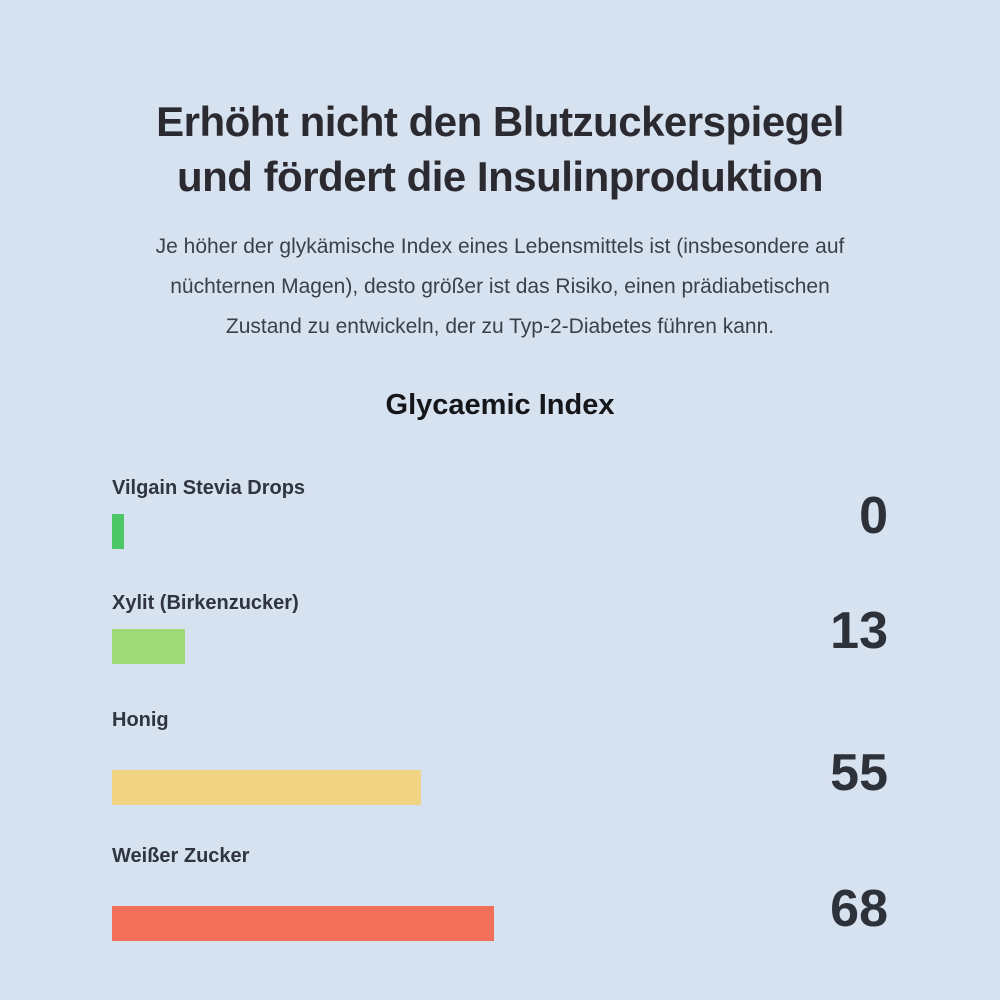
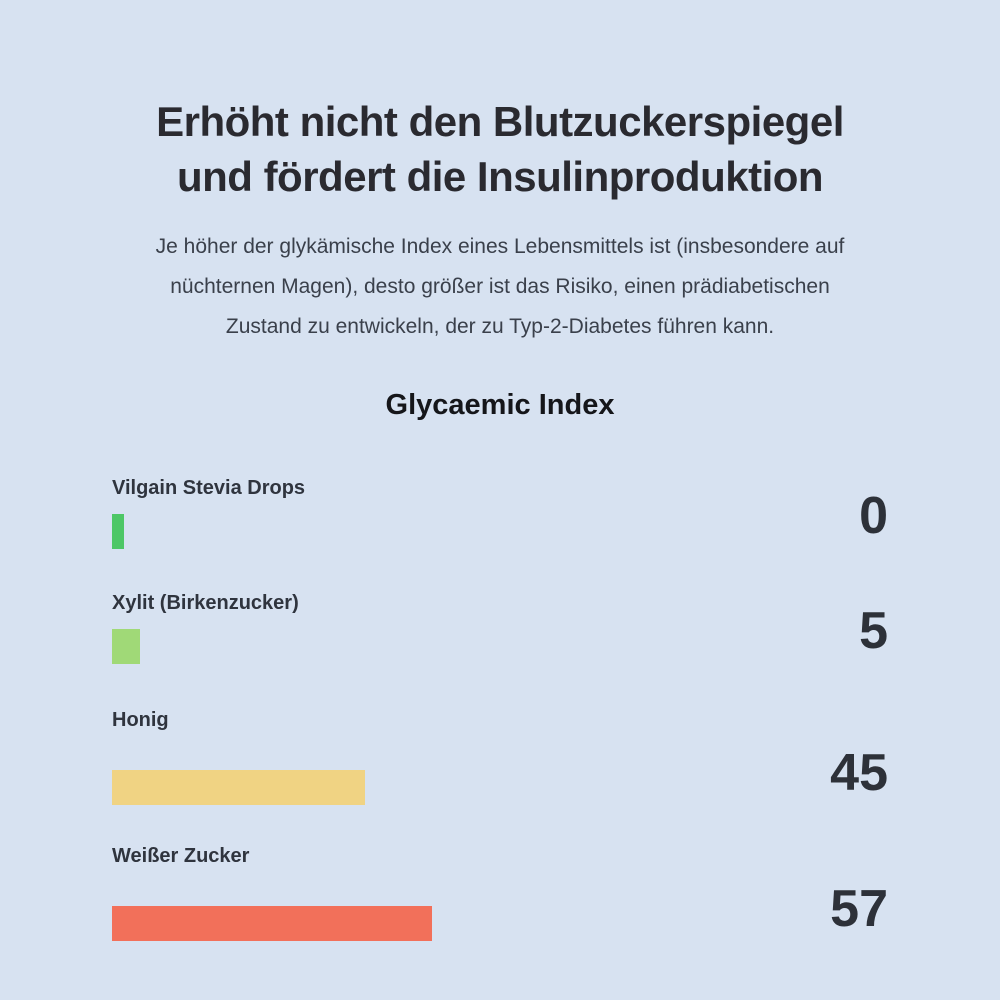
Xylit (Birkenzucker): 13 -> 5
Honig: 55 -> 45
Weißer Zucker: 68 -> 57
